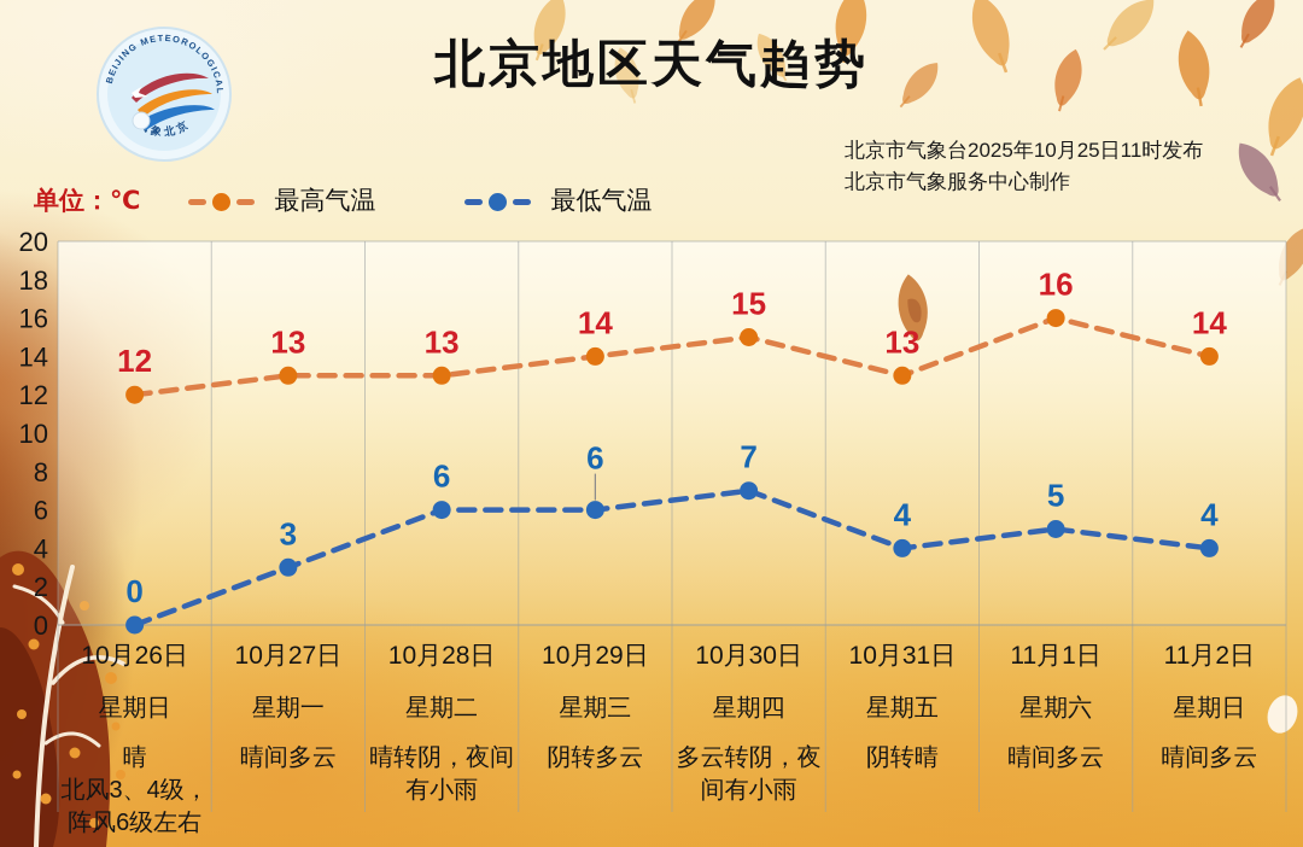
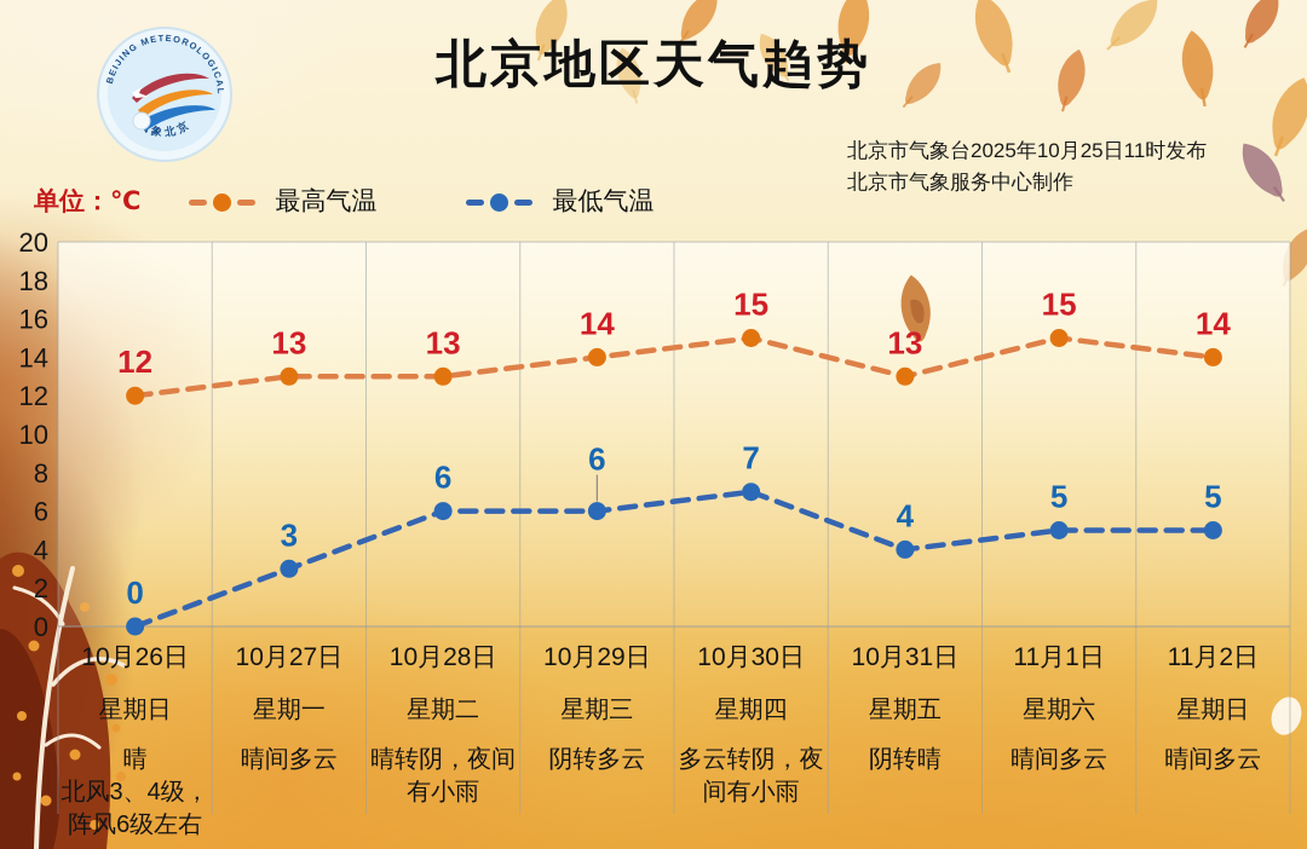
最高气温/11月1日: 16 -> 15
最低气温/11月2日: 4 -> 5
